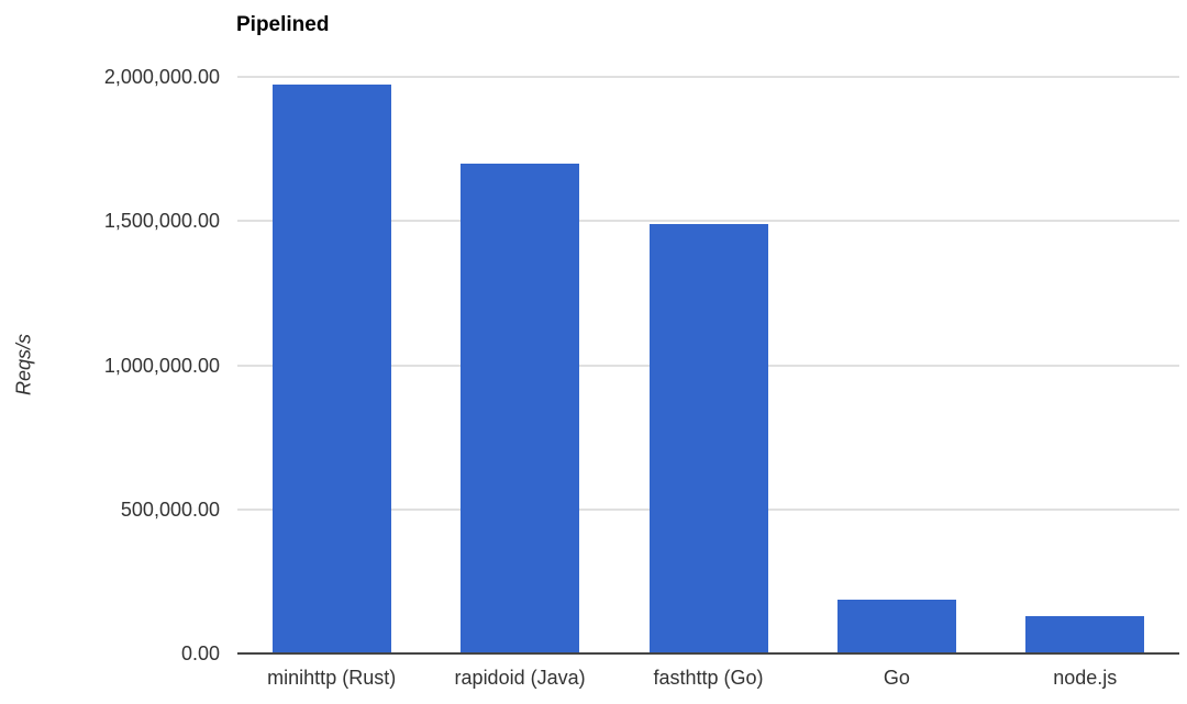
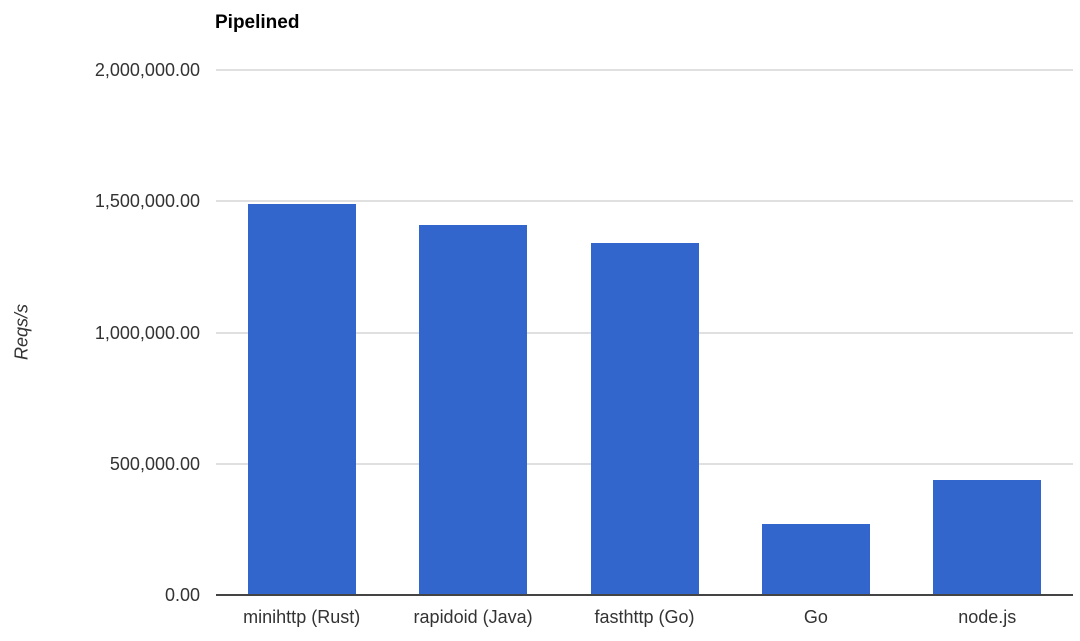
minihttp (Rust): 1980000 -> 1490000
rapidoid (Java): 1700000 -> 1410000
fasthttp (Go): 1490000 -> 1340000
Go: 190000 -> 270000
node.js: 130000 -> 440000
